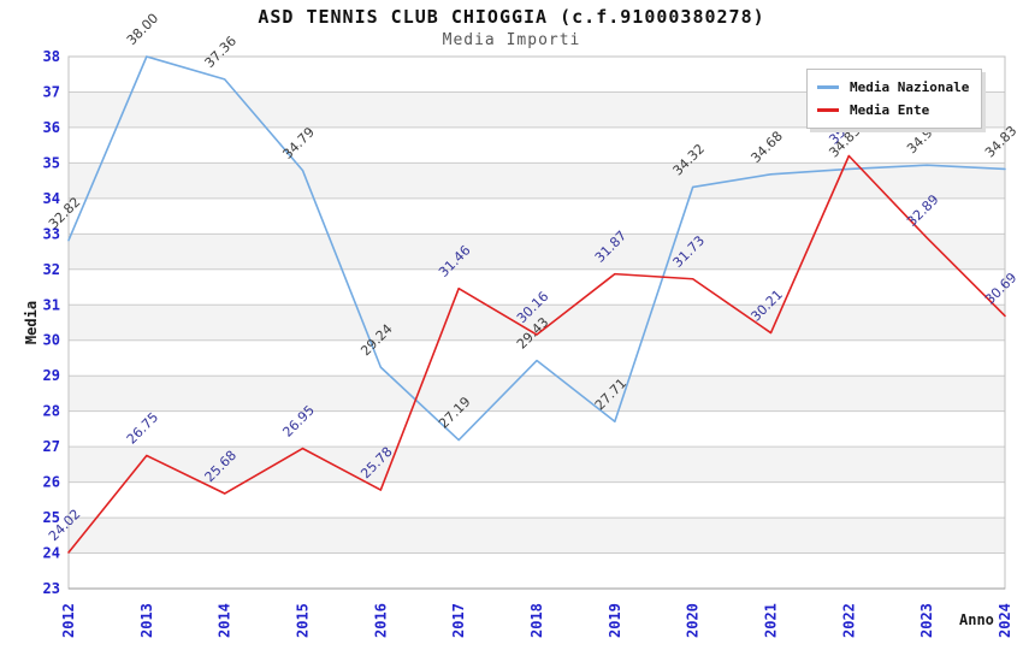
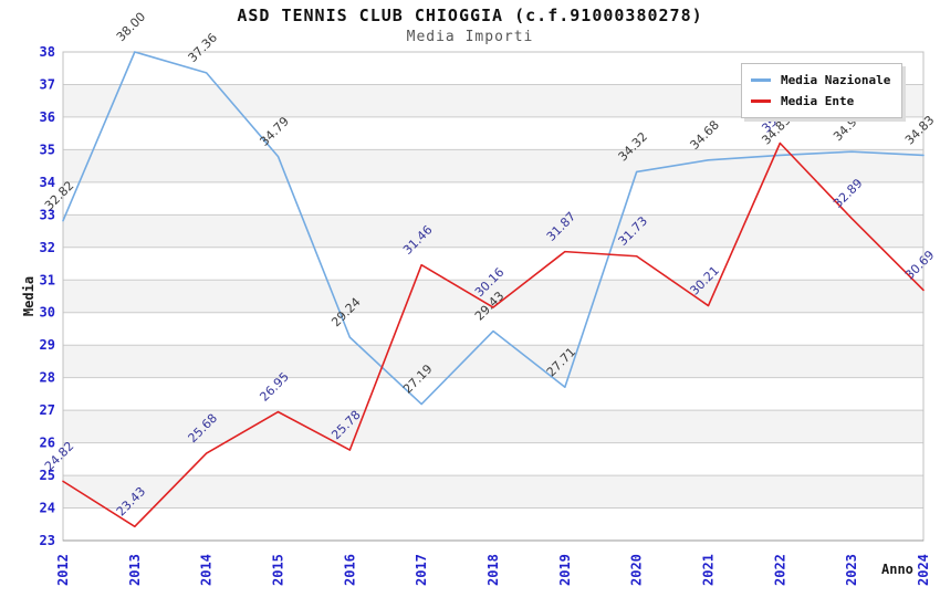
Media Ente/2012: 24.02 -> 24.82
Media Ente/2013: 26.75 -> 23.43
